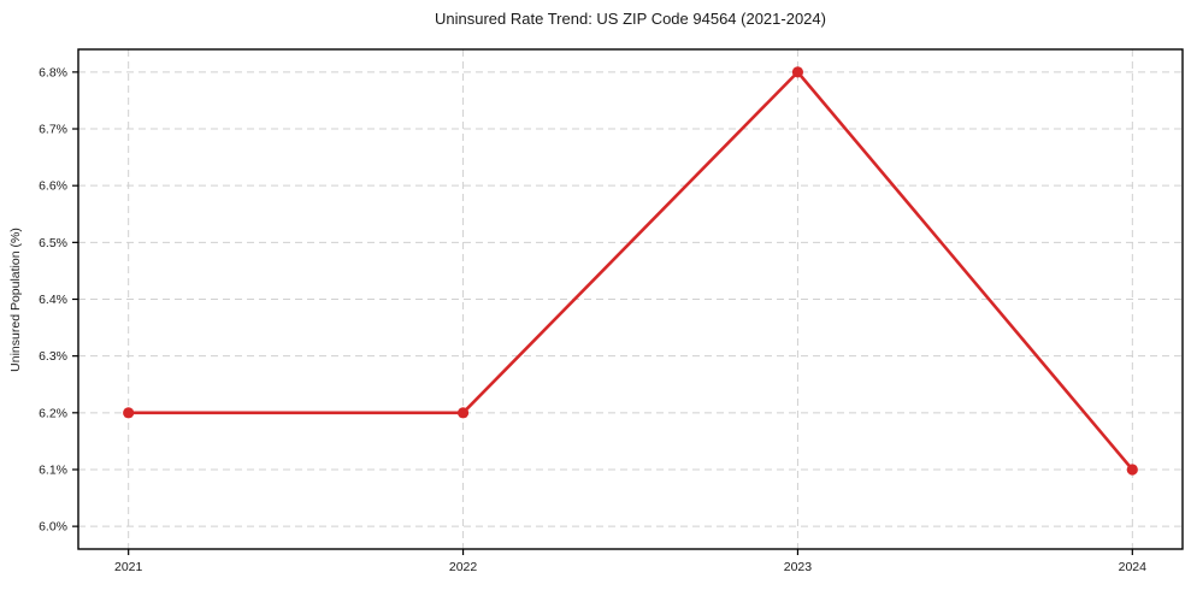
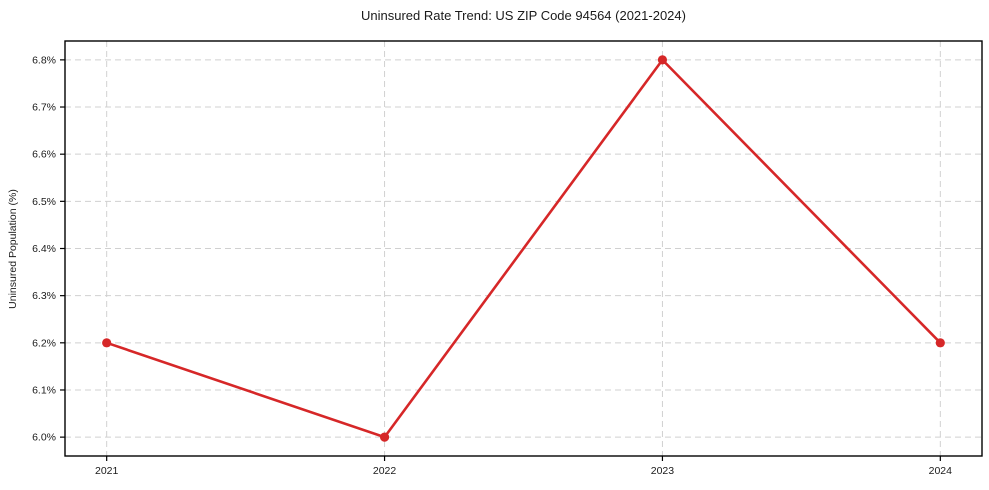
2022: 6.2% -> 6.0%
2024: 6.1% -> 6.2%
